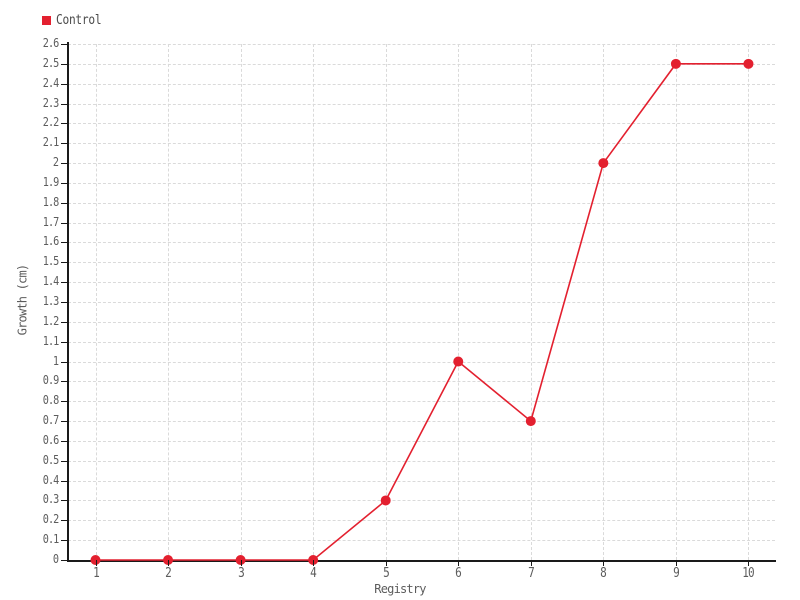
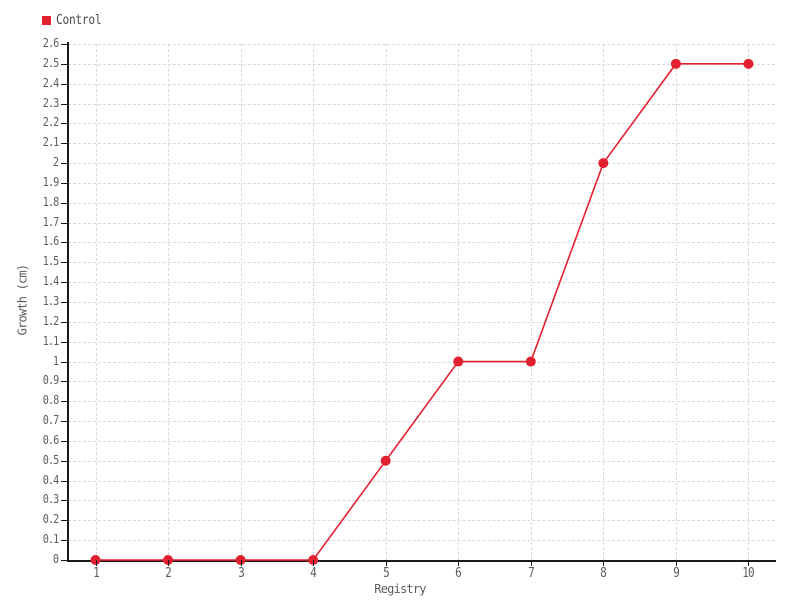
5: 0.3 -> 0.5
7: 0.7 -> 1.0
